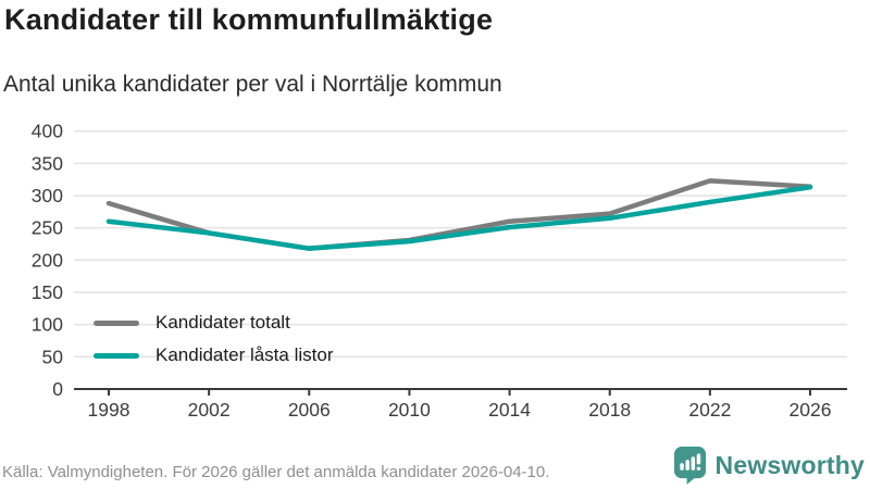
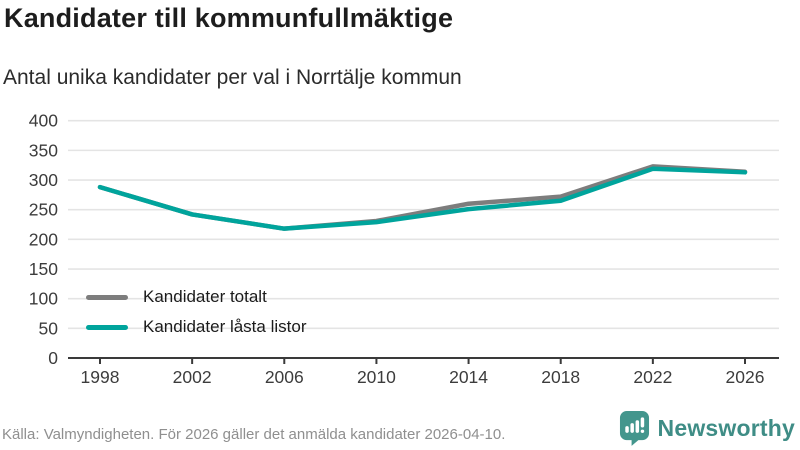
Kandidater låsta listor/1998: 260 -> 290
Kandidater låsta listor/2022: 290 -> 320
